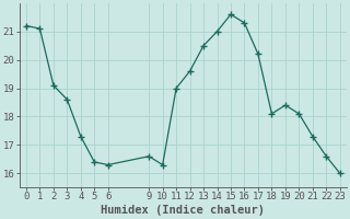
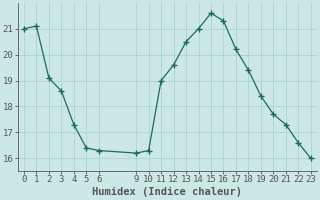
0: 21.2 -> 21.0
9: 16.6 -> 16.2
18: 18.1 -> 19.4
20: 18.1 -> 17.7
